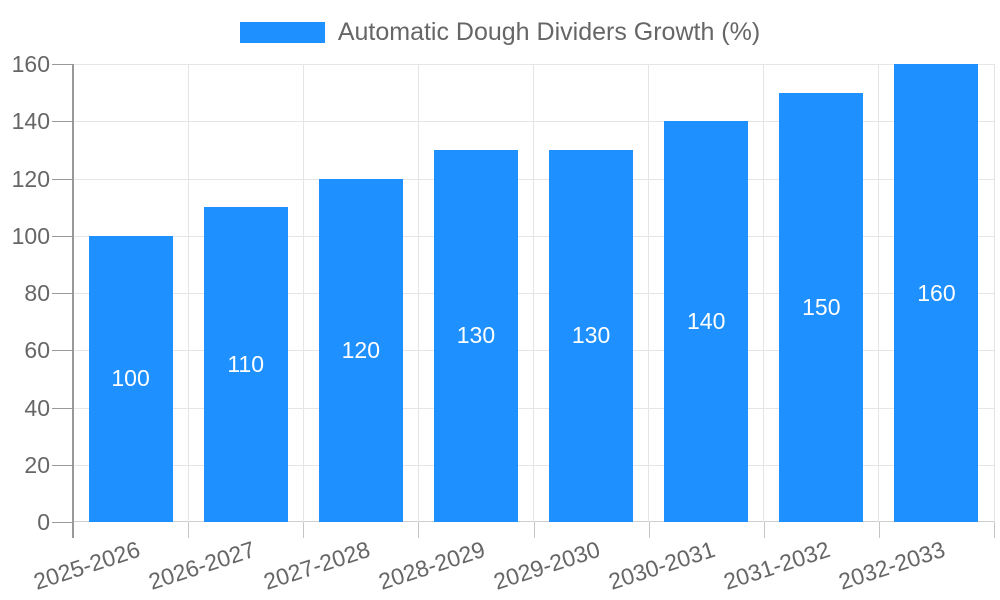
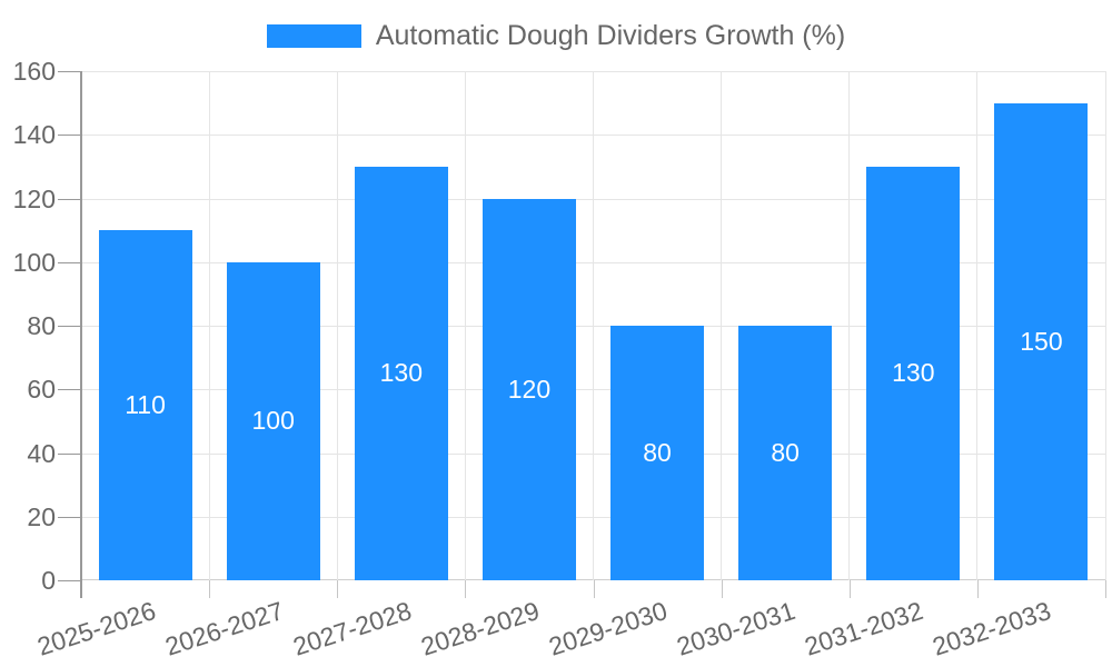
2025-2026: 100 -> 110
2026-2027: 110 -> 100
2027-2028: 120 -> 130
2028-2029: 130 -> 120
2029-2030: 130 -> 80
2030-2031: 140 -> 80
2031-2032: 150 -> 130
2032-2033: 160 -> 150
